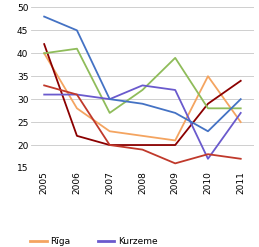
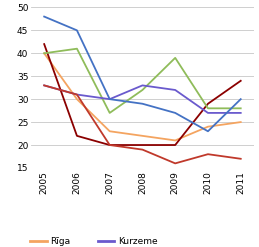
Kurzeme/2005: 31 -> 33
Rīga/2006: 28 -> 30
Rīga/2010: 35 -> 24
Kurzeme/2010: 17 -> 27
